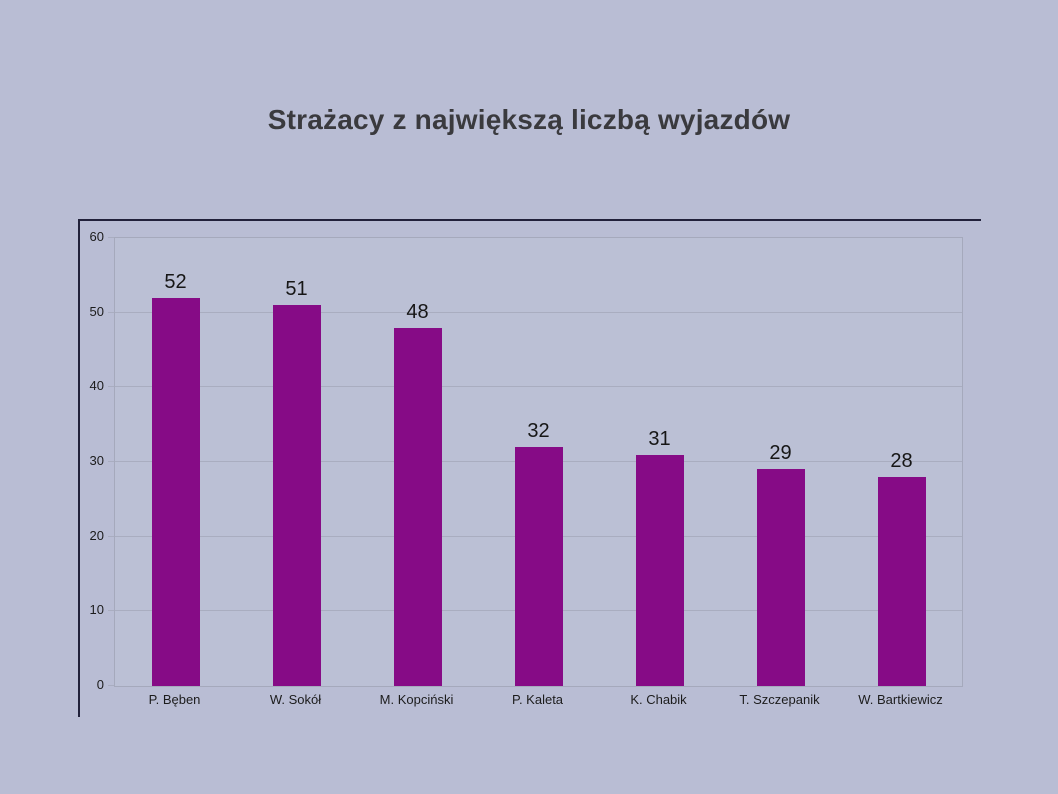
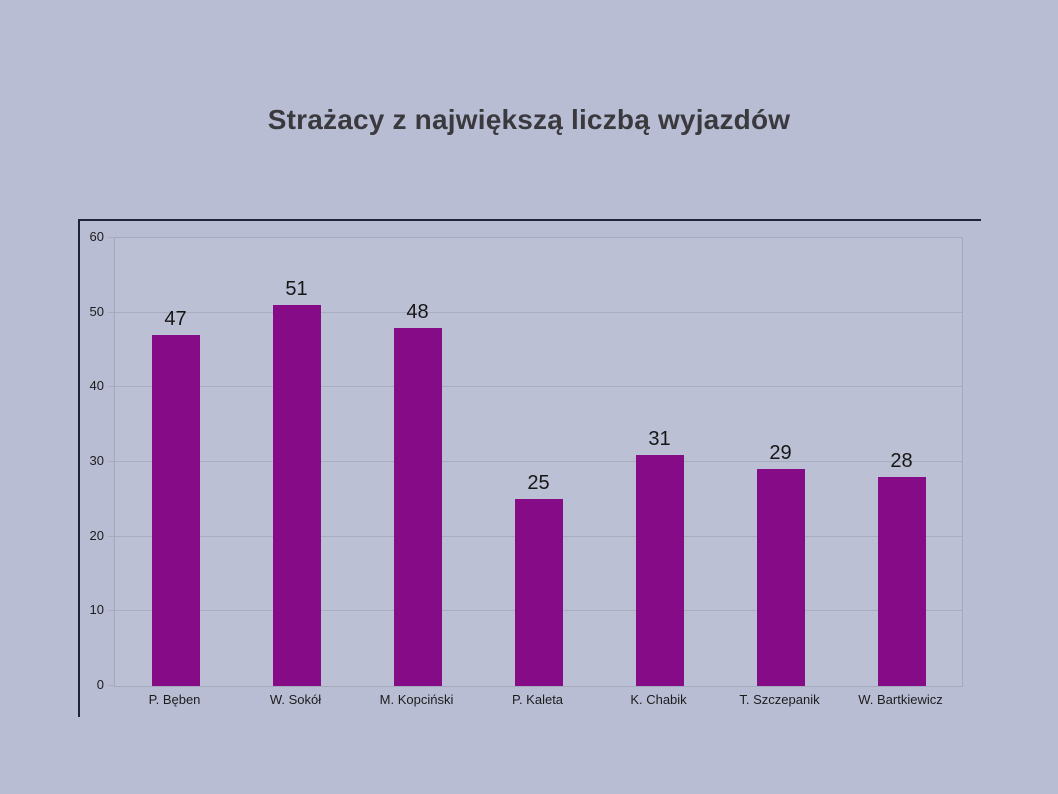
P. Bęben: 52 -> 47
P. Kaleta: 32 -> 25
